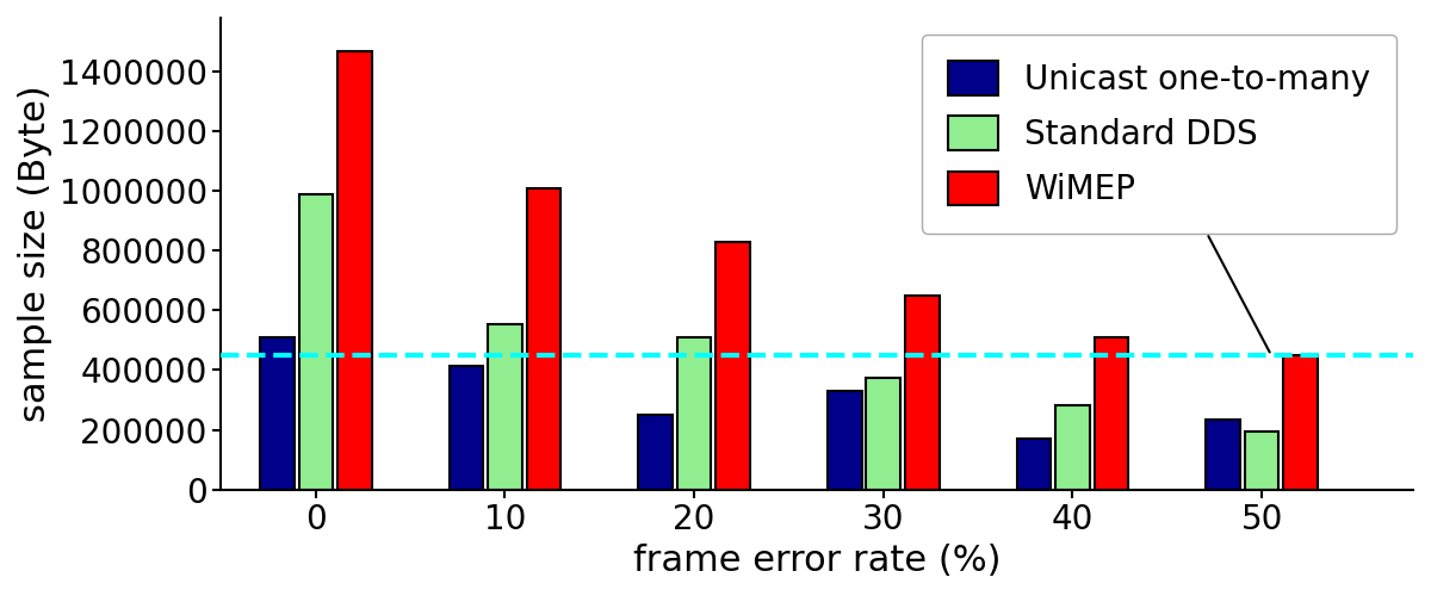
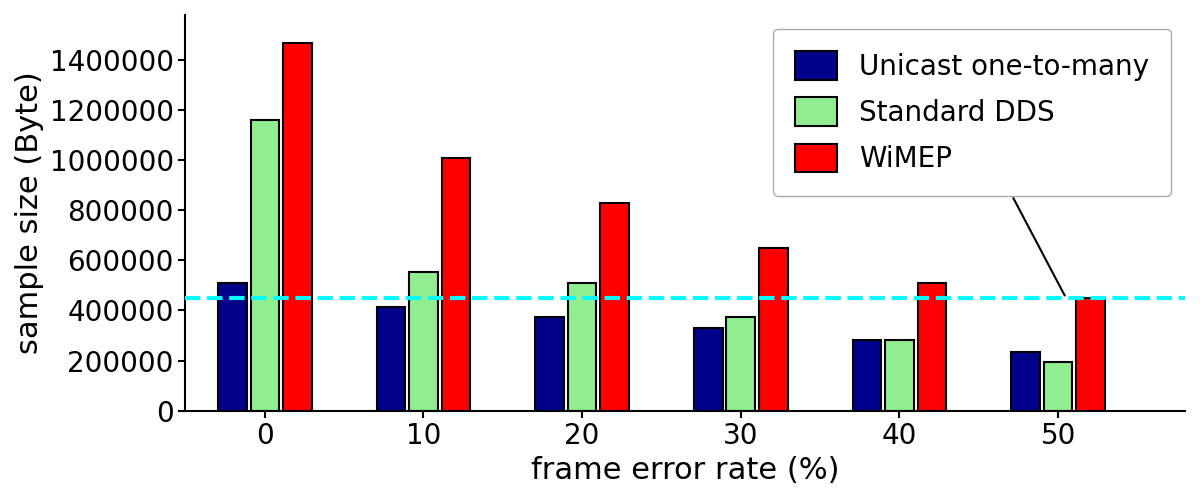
Standard DDS/0: 990000 -> 1160000
Unicast one-to-many/20: 250000 -> 375000
Unicast one-to-many/40: 170000 -> 283000
